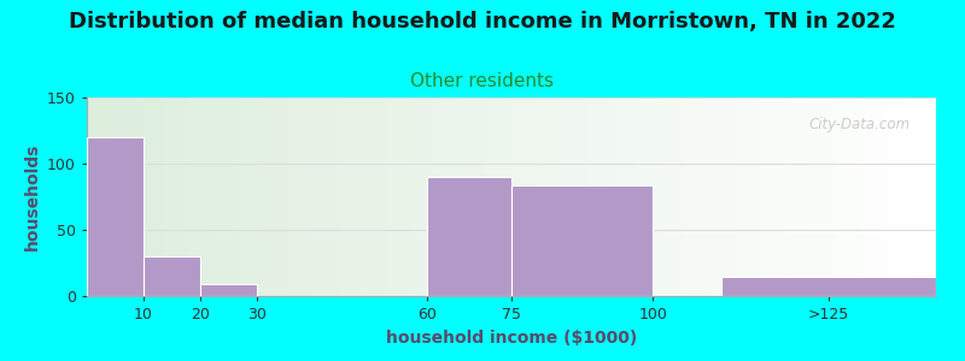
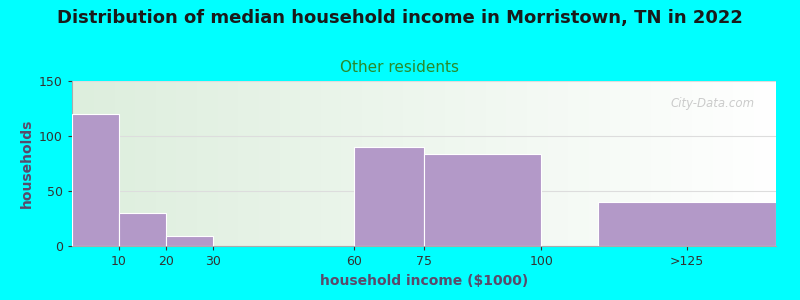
>125: 15 -> 40
